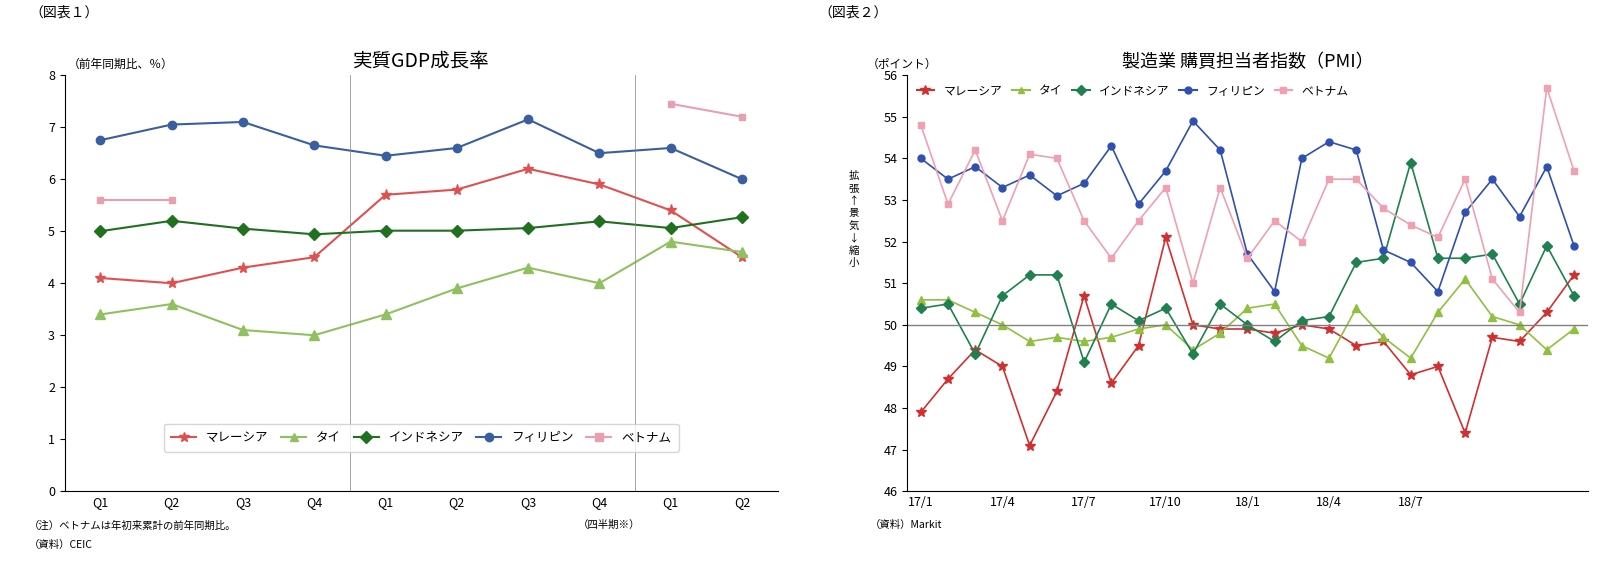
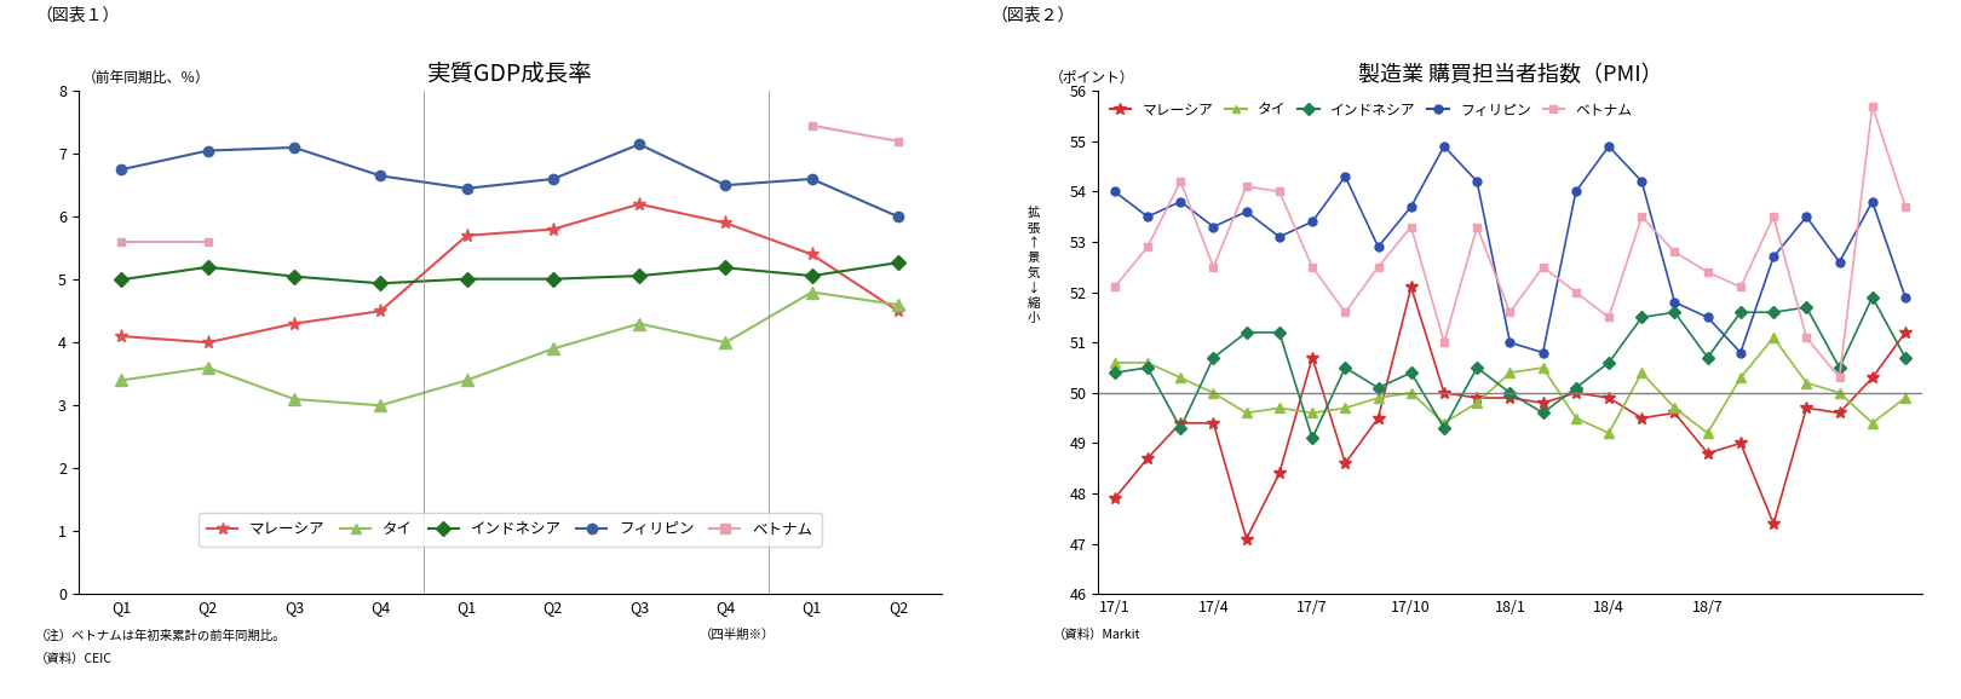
製造業 購買担当者指数（PMI）/ベトナム/17/1: 54.8 -> 52.1
製造業 購買担当者指数（PMI）/マレーシア/17/4: 49.0 -> 49.4
製造業 購買担当者指数（PMI）/フィリピン/18/1: 51.7 -> 51.0
製造業 購買担当者指数（PMI）/インドネシア/18/4: 50.2 -> 50.6
製造業 購買担当者指数（PMI）/フィリピン/18/4: 54.4 -> 54.9
製造業 購買担当者指数（PMI）/ベトナム/18/4: 53.5 -> 51.5
製造業 購買担当者指数（PMI）/インドネシア/18/7: 53.9 -> 50.7
